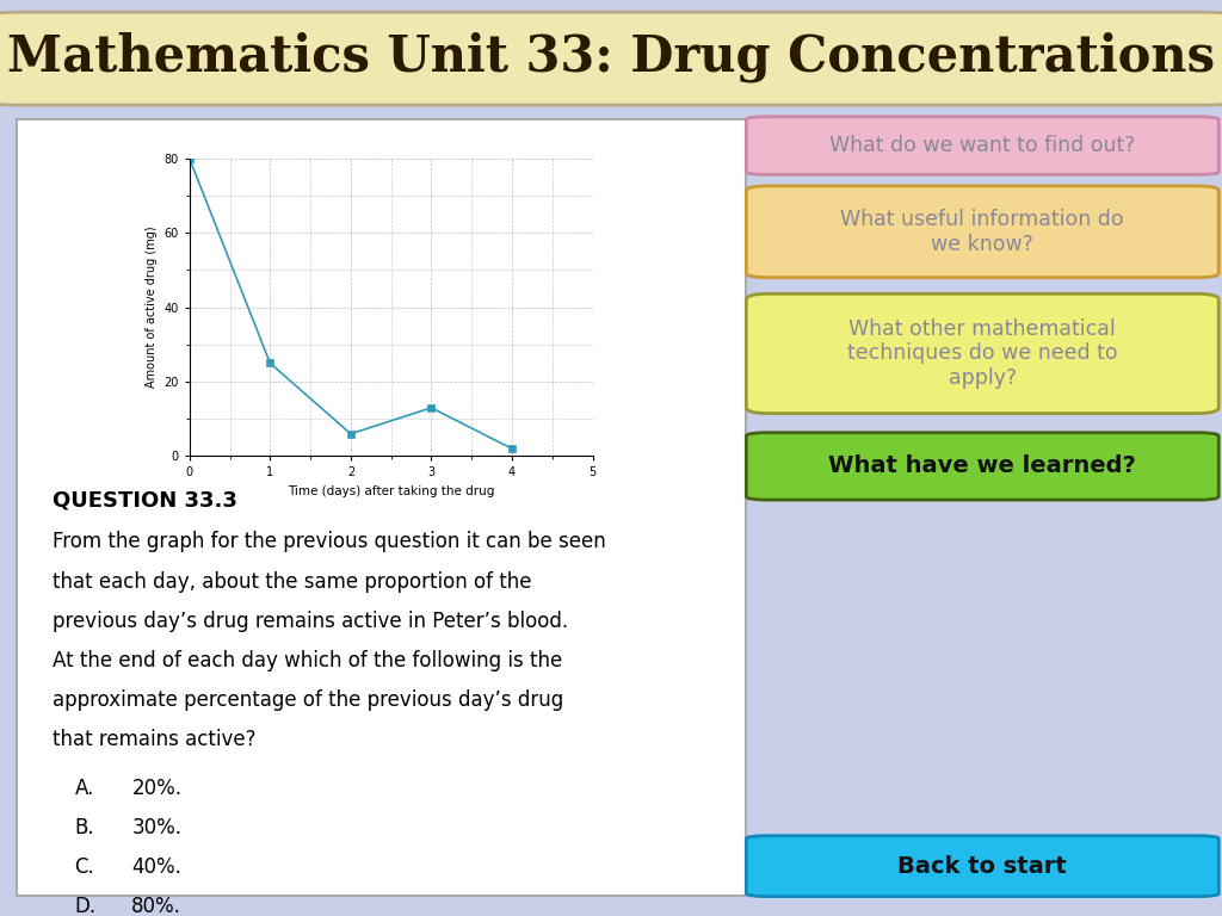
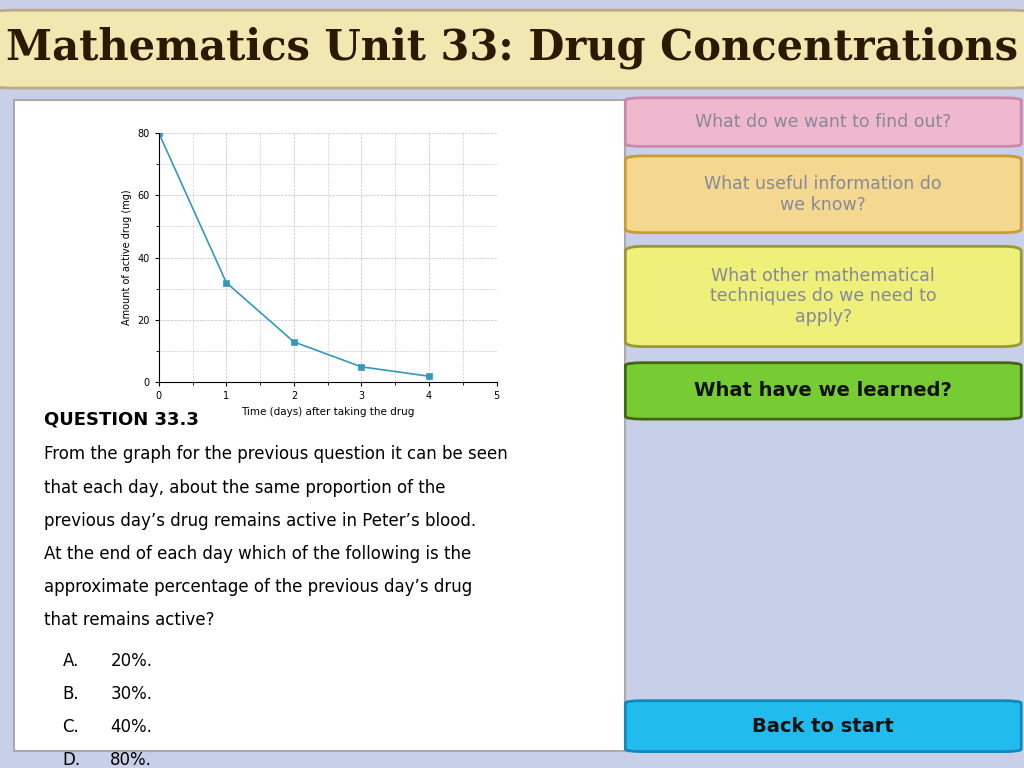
1: 25 -> 32
2: 6 -> 13
3: 13 -> 5
